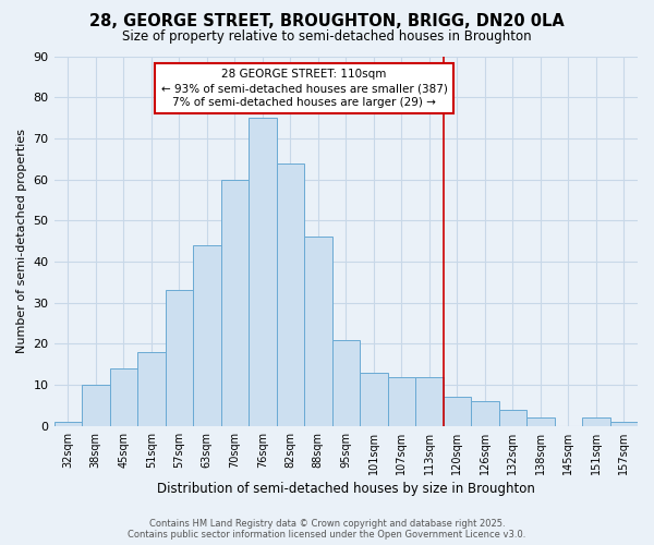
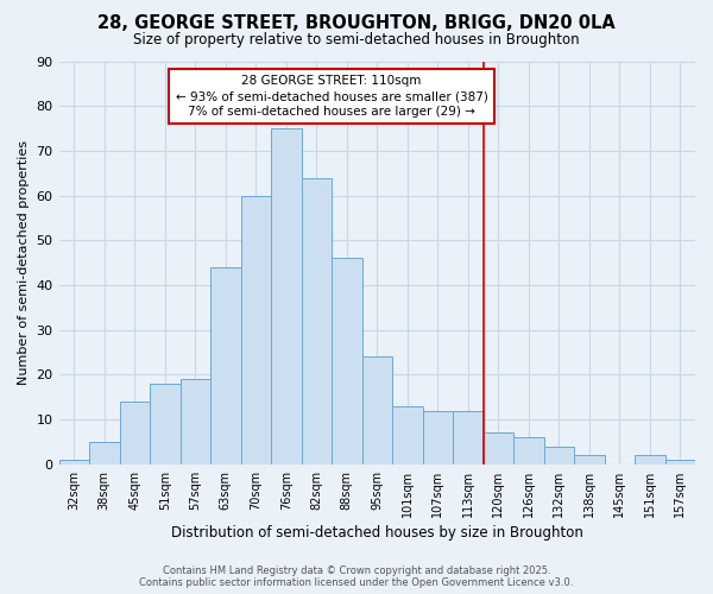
38sqm: 10 -> 5
57sqm: 33 -> 19
95sqm: 21 -> 24
